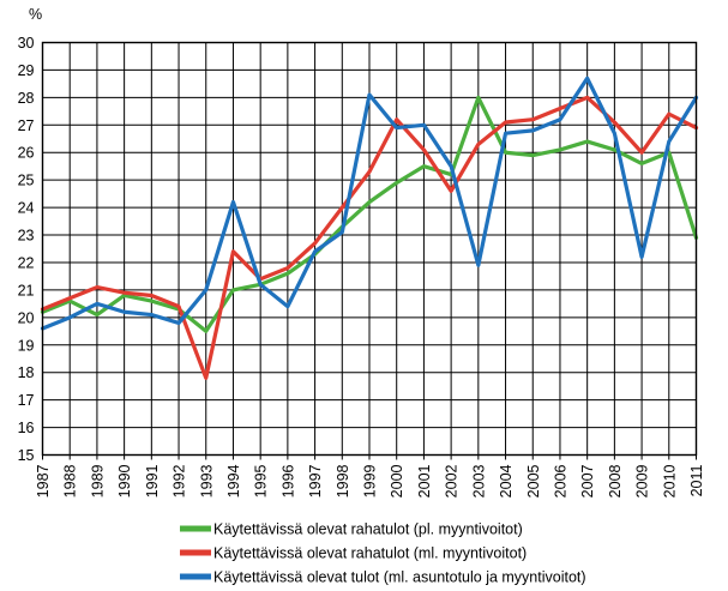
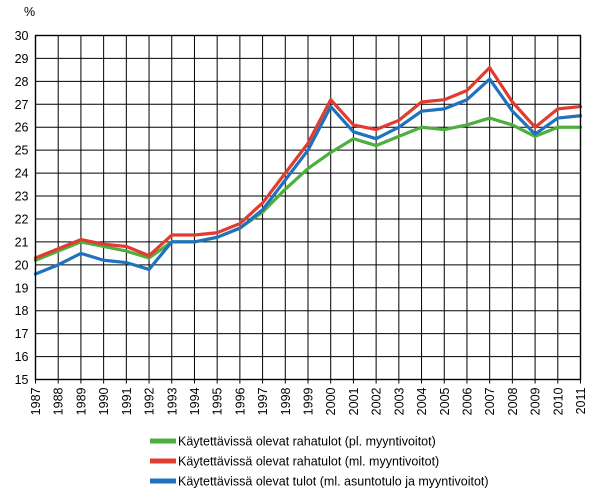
Käytettävissä olevat rahatulot (pl. myyntivoitot)/1989: 20.1 -> 21.0
Käytettävissä olevat rahatulot (pl. myyntivoitot)/1993: 19.5 -> 21.0
Käytettävissä olevat rahatulot (ml. myyntivoitot)/1993: 17.8 -> 21.3
Käytettävissä olevat rahatulot (ml. myyntivoitot)/1994: 22.4 -> 21.3
Käytettävissä olevat tulot (ml. asuntotulo ja myyntivoitot)/1994: 24.2 -> 21.0
Käytettävissä olevat tulot (ml. asuntotulo ja myyntivoitot)/1996: 20.4 -> 21.6
Käytettävissä olevat tulot (ml. asuntotulo ja myyntivoitot)/1998: 23.1 -> 23.7
Käytettävissä olevat tulot (ml. asuntotulo ja myyntivoitot)/1999: 28.1 -> 25.0
Käytettävissä olevat tulot (ml. asuntotulo ja myyntivoitot)/2001: 27.0 -> 25.8
Käytettävissä olevat rahatulot (ml. myyntivoitot)/2002: 24.6 -> 25.9
Käytettävissä olevat rahatulot (pl. myyntivoitot)/2003: 28.0 -> 25.6
Käytettävissä olevat tulot (ml. asuntotulo ja myyntivoitot)/2003: 21.9 -> 26.0
Käytettävissä olevat rahatulot (ml. myyntivoitot)/2007: 28.0 -> 28.6
Käytettävissä olevat tulot (ml. asuntotulo ja myyntivoitot)/2007: 28.7 -> 28.1
Käytettävissä olevat tulot (ml. asuntotulo ja myyntivoitot)/2009: 22.2 -> 25.7
Käytettävissä olevat rahatulot (ml. myyntivoitot)/2010: 27.4 -> 26.8
Käytettävissä olevat rahatulot (pl. myyntivoitot)/2011: 22.9 -> 26.0
Käytettävissä olevat tulot (ml. asuntotulo ja myyntivoitot)/2011: 28.0 -> 26.5
